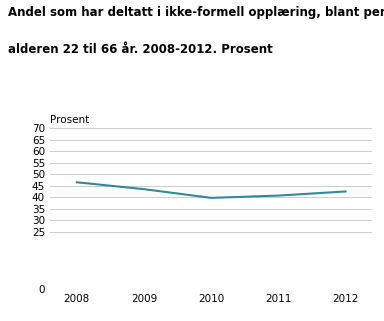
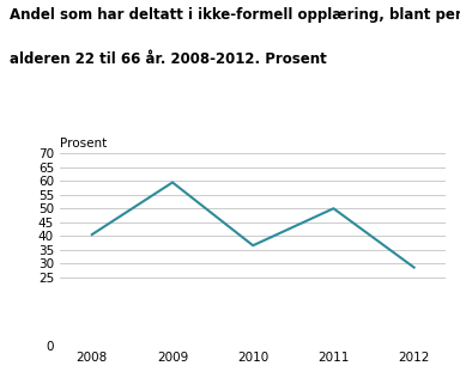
2008: 46.5 -> 40.5
2009: 43.5 -> 59.5
2010: 39.7 -> 36.5
2011: 40.7 -> 50.0
2012: 42.5 -> 28.5
